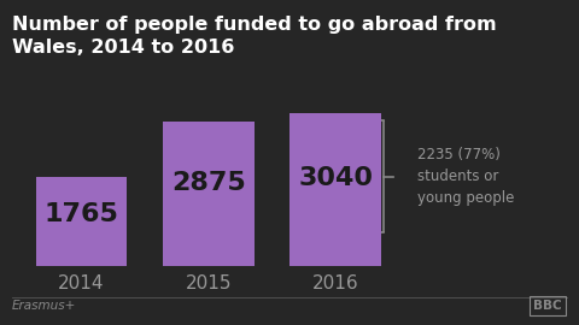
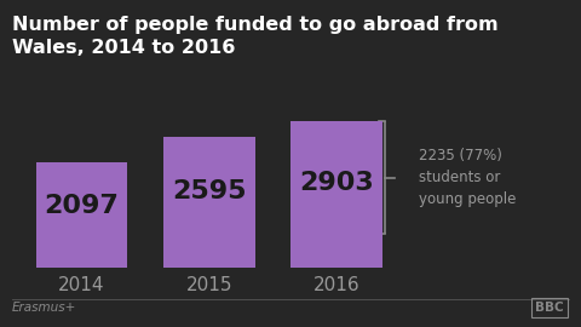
2014: 1765 -> 2097
2015: 2875 -> 2595
2016: 3040 -> 2903
